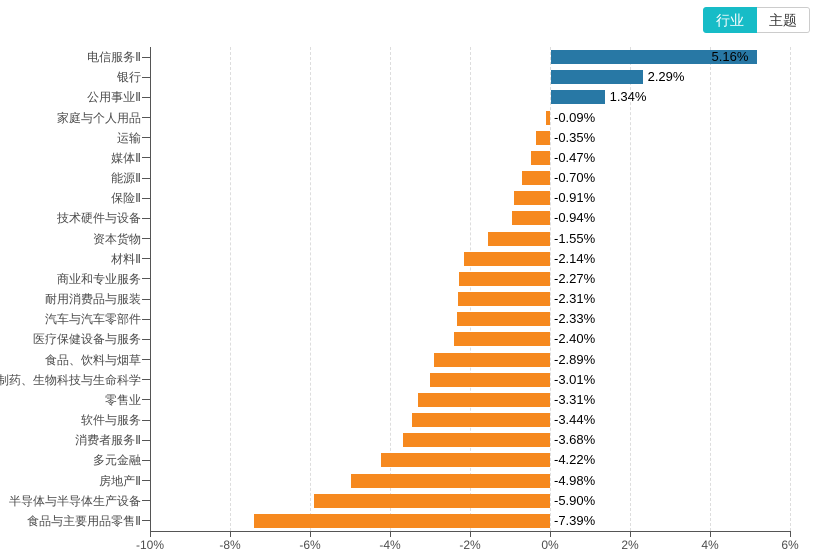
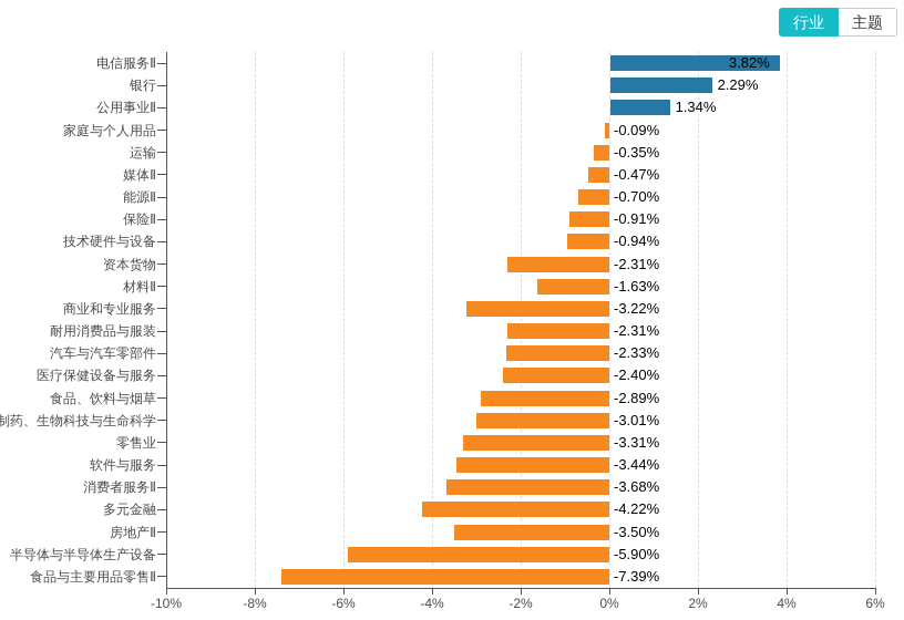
电信服务Ⅱ: 5.16% -> 3.82%
资本货物: -1.55% -> -2.31%
材料Ⅱ: -2.14% -> -1.63%
商业和专业服务: -2.27% -> -3.22%
房地产Ⅱ: -4.98% -> -3.50%
